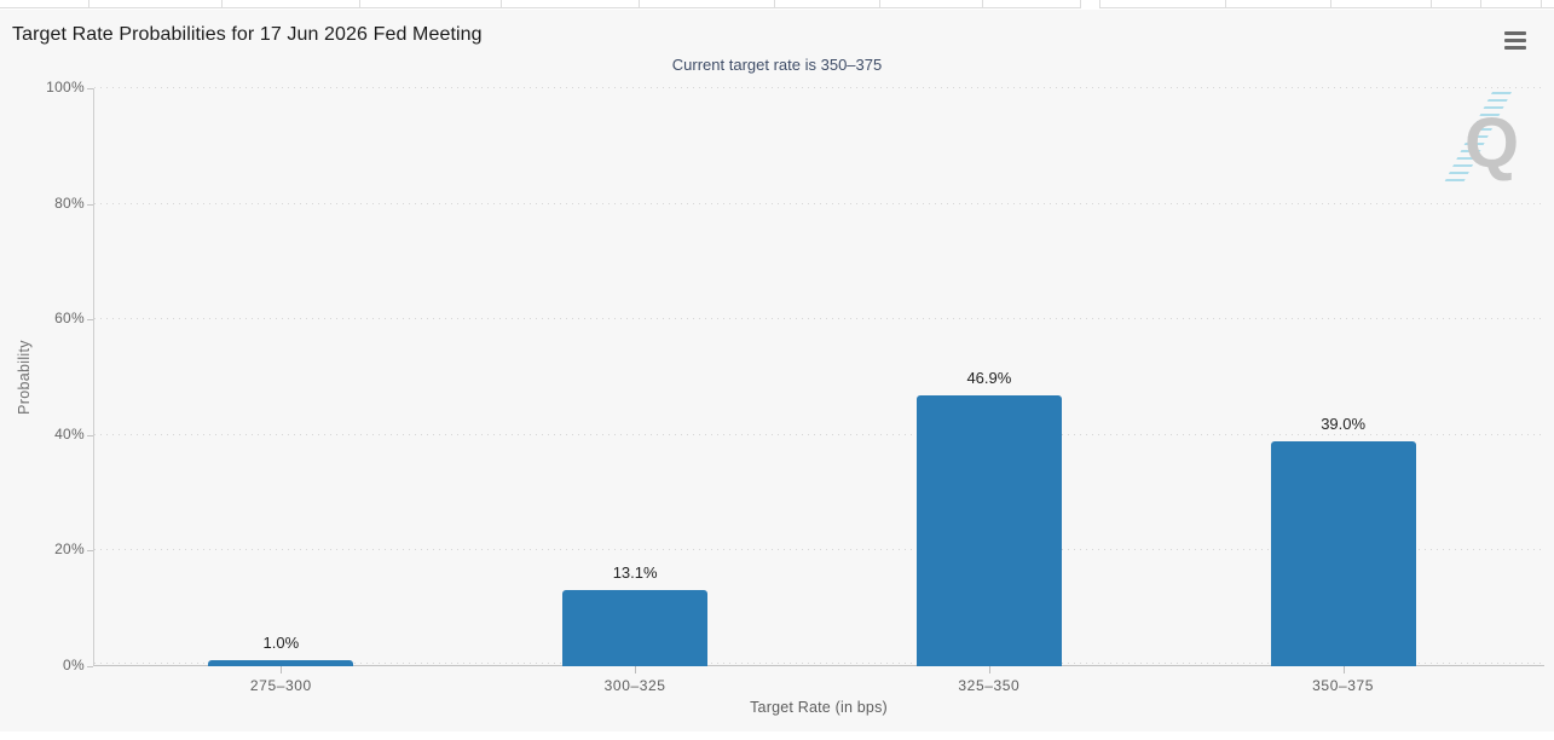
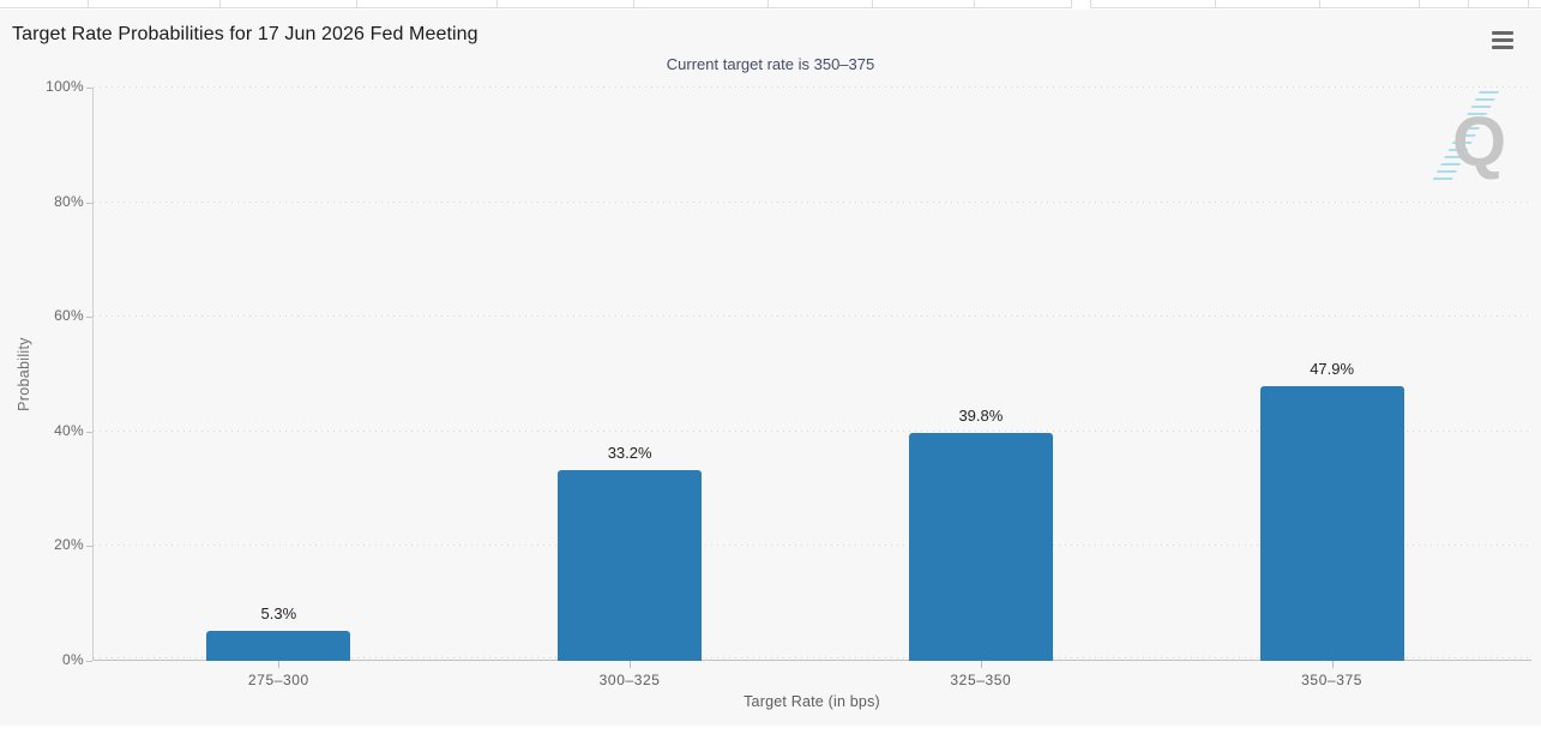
275–300: 1.0% -> 5.3%
300–325: 13.1% -> 33.2%
325–350: 46.9% -> 39.8%
350–375: 39.0% -> 47.9%
